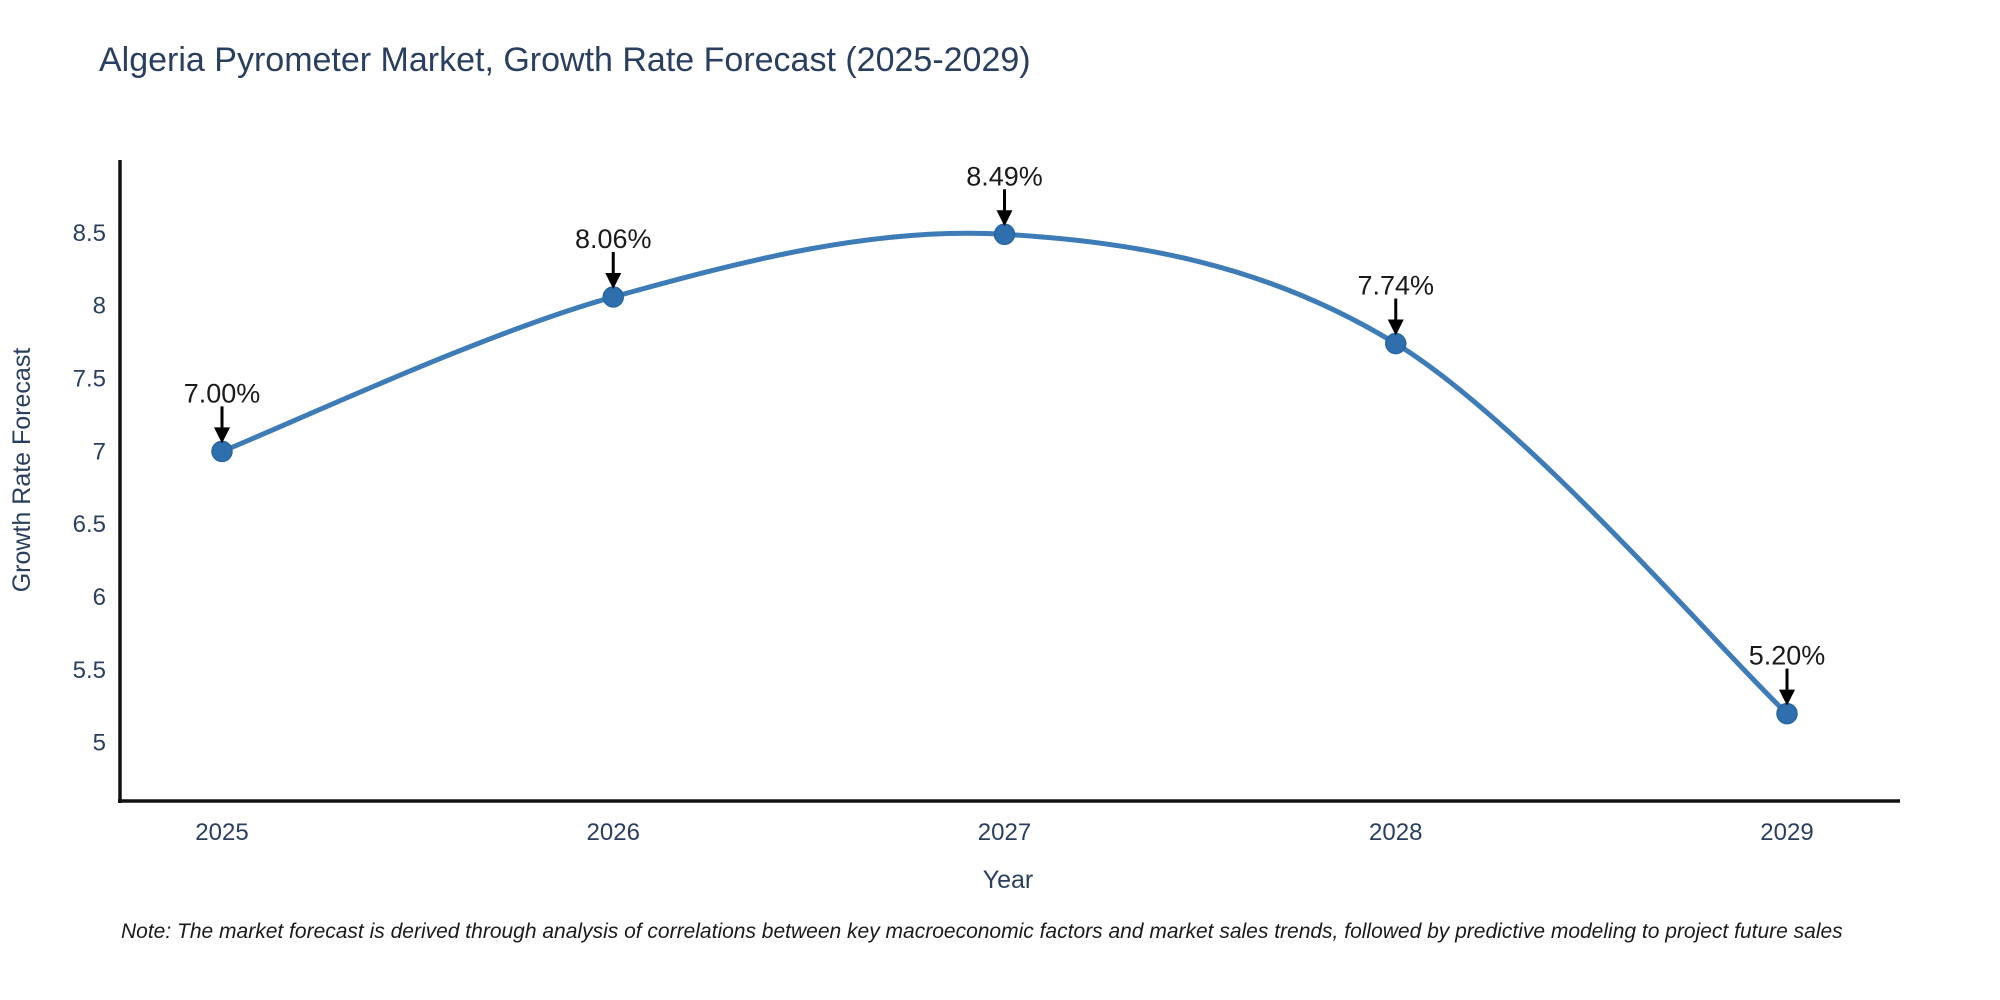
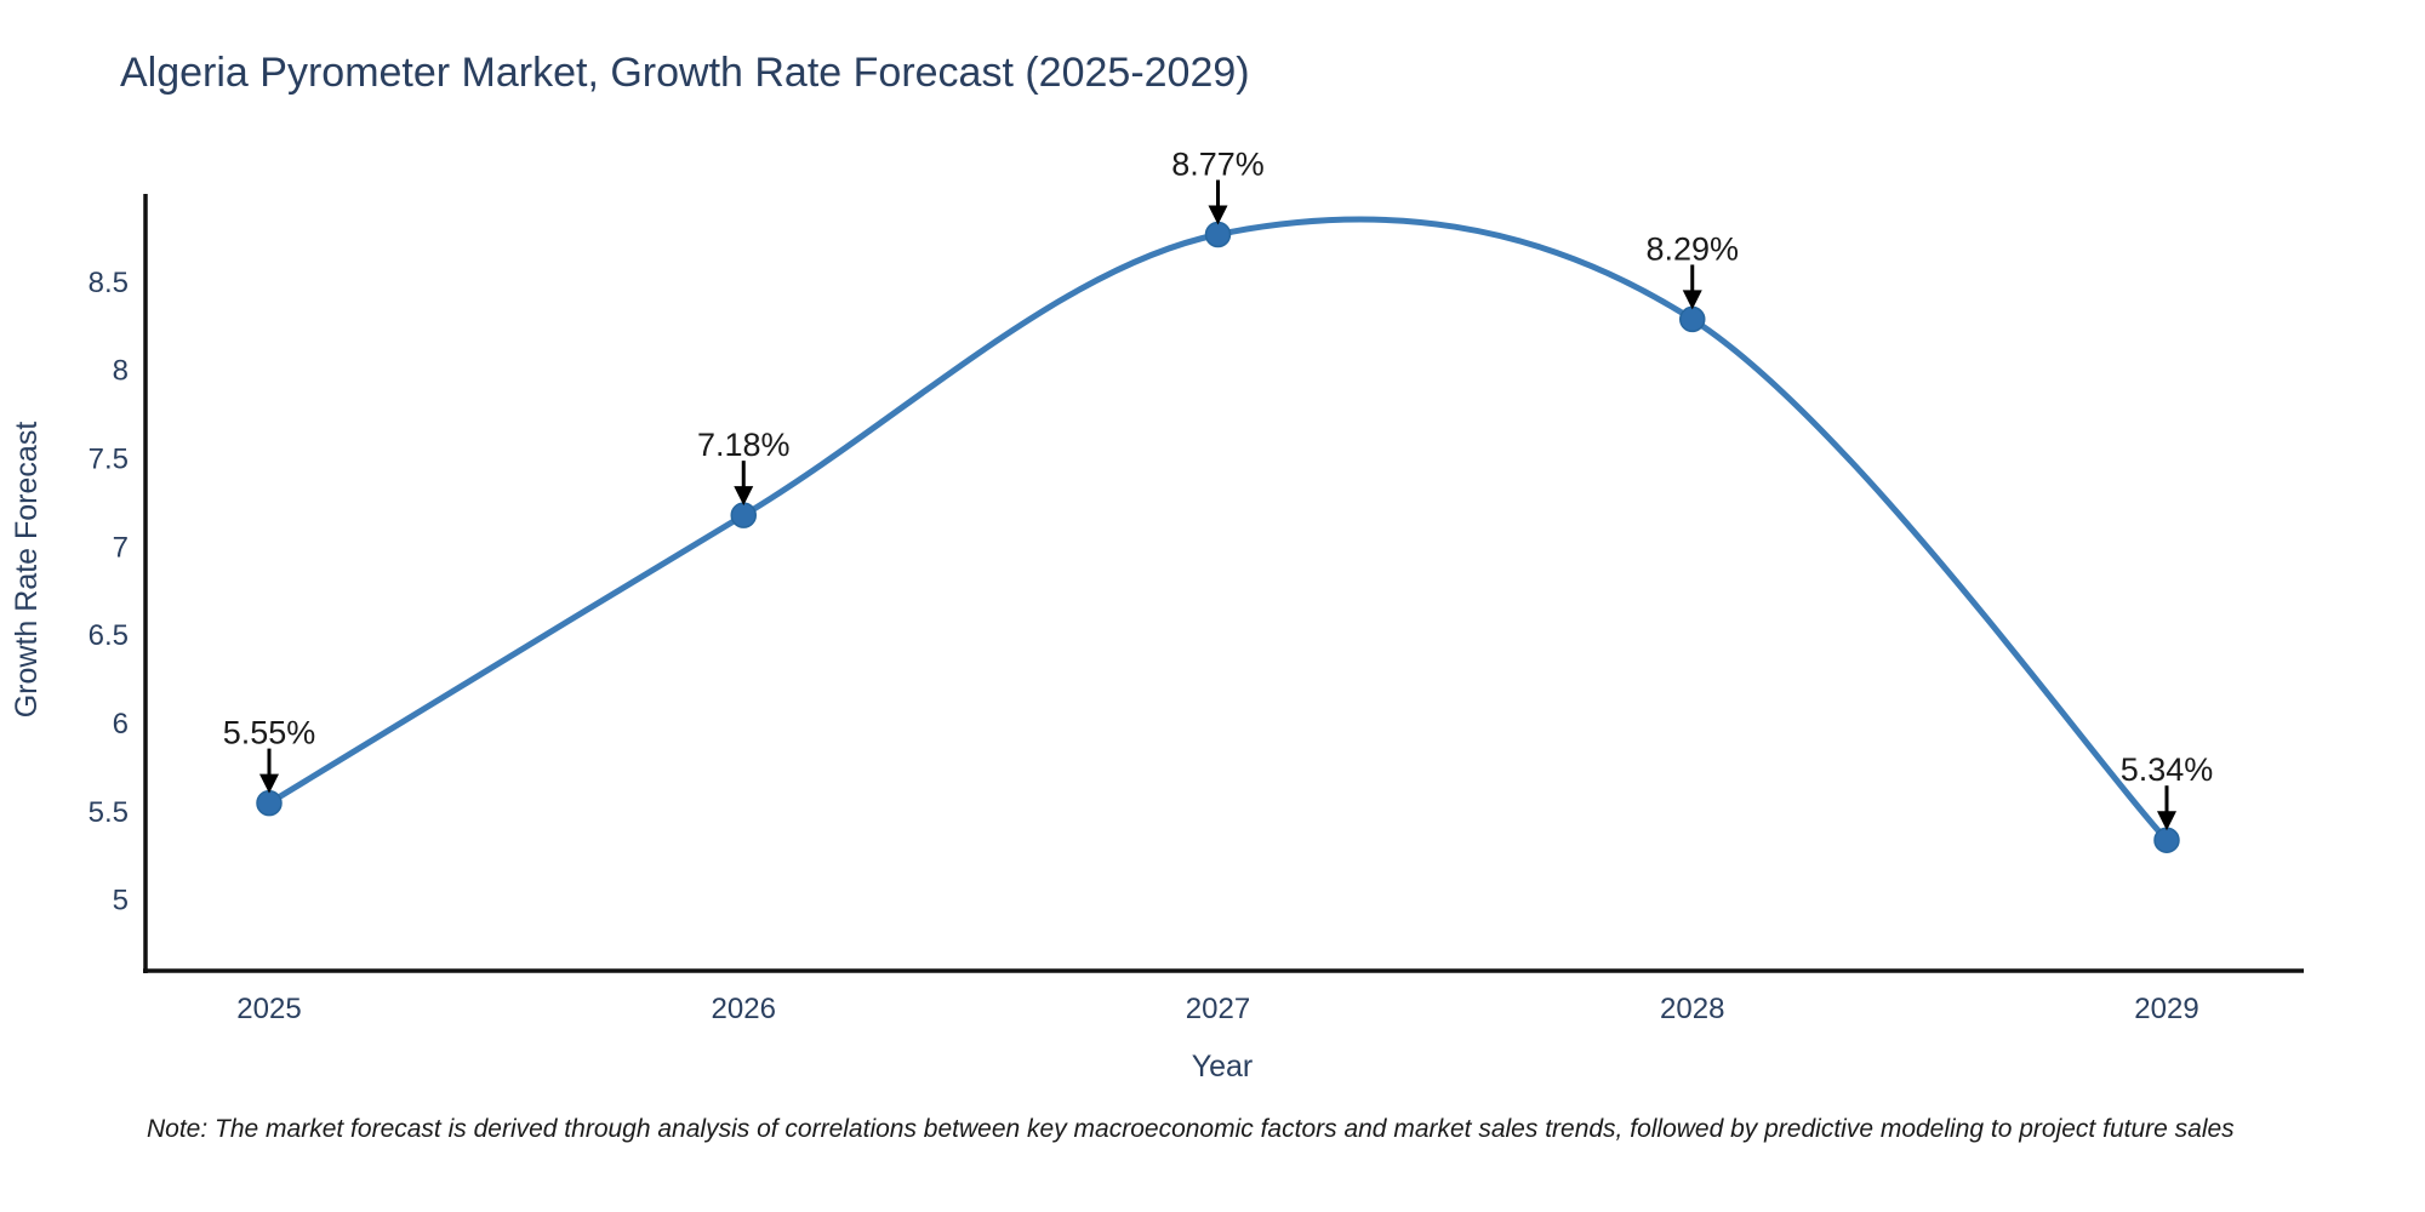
2025: 7.00% -> 5.55%
2026: 8.06% -> 7.18%
2027: 8.49% -> 8.77%
2028: 7.74% -> 8.29%
2029: 5.20% -> 5.34%
